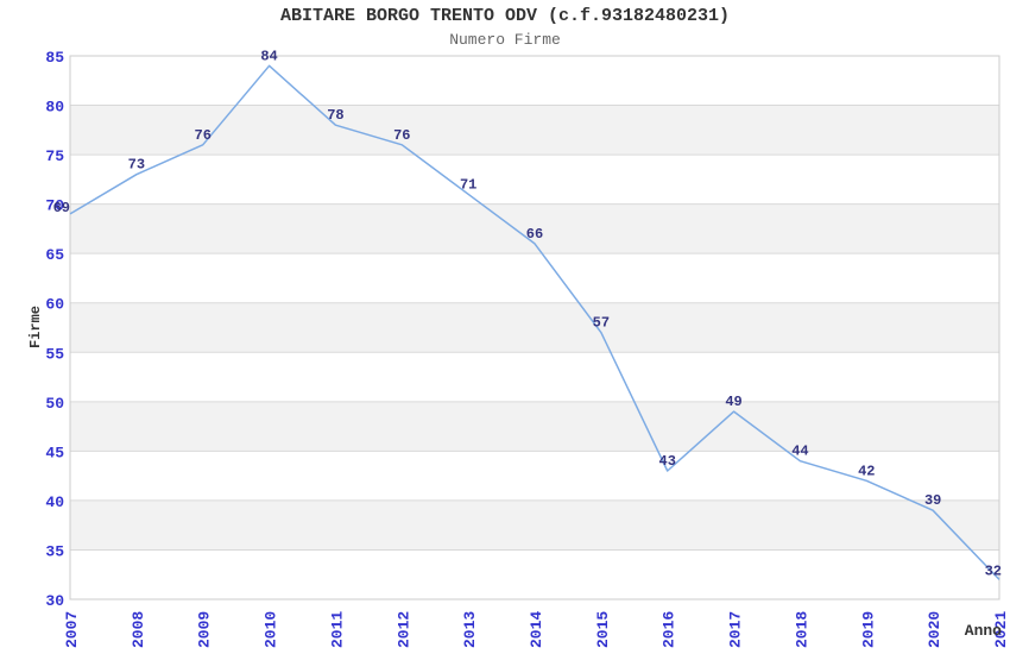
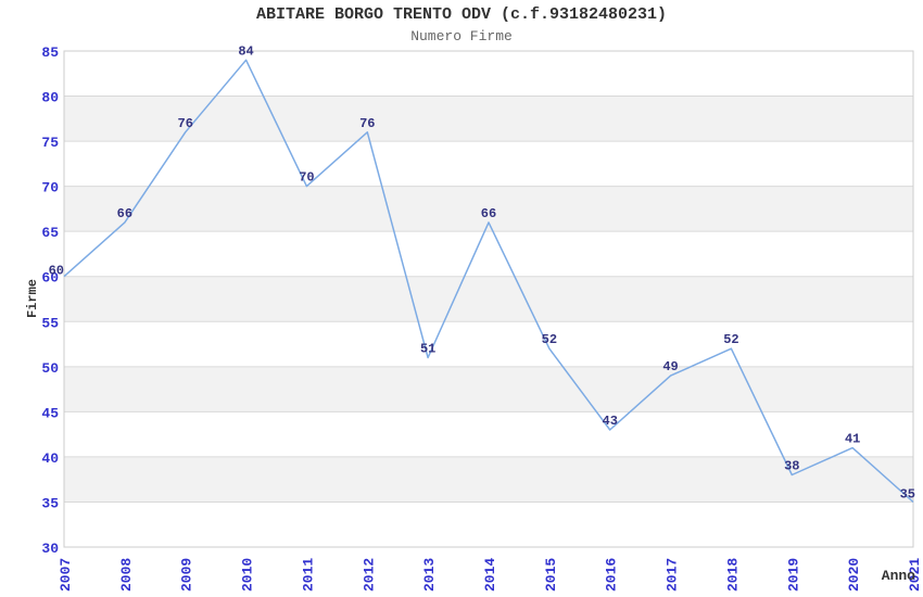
2007: 69 -> 60
2008: 73 -> 66
2011: 78 -> 70
2013: 71 -> 51
2015: 57 -> 52
2018: 44 -> 52
2019: 42 -> 38
2020: 39 -> 41
2021: 32 -> 35
